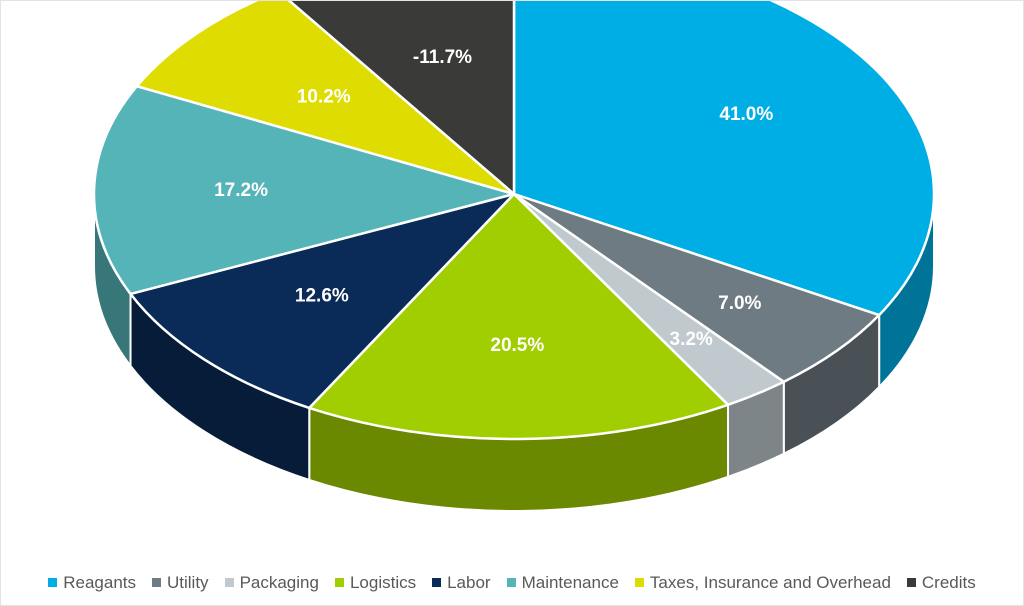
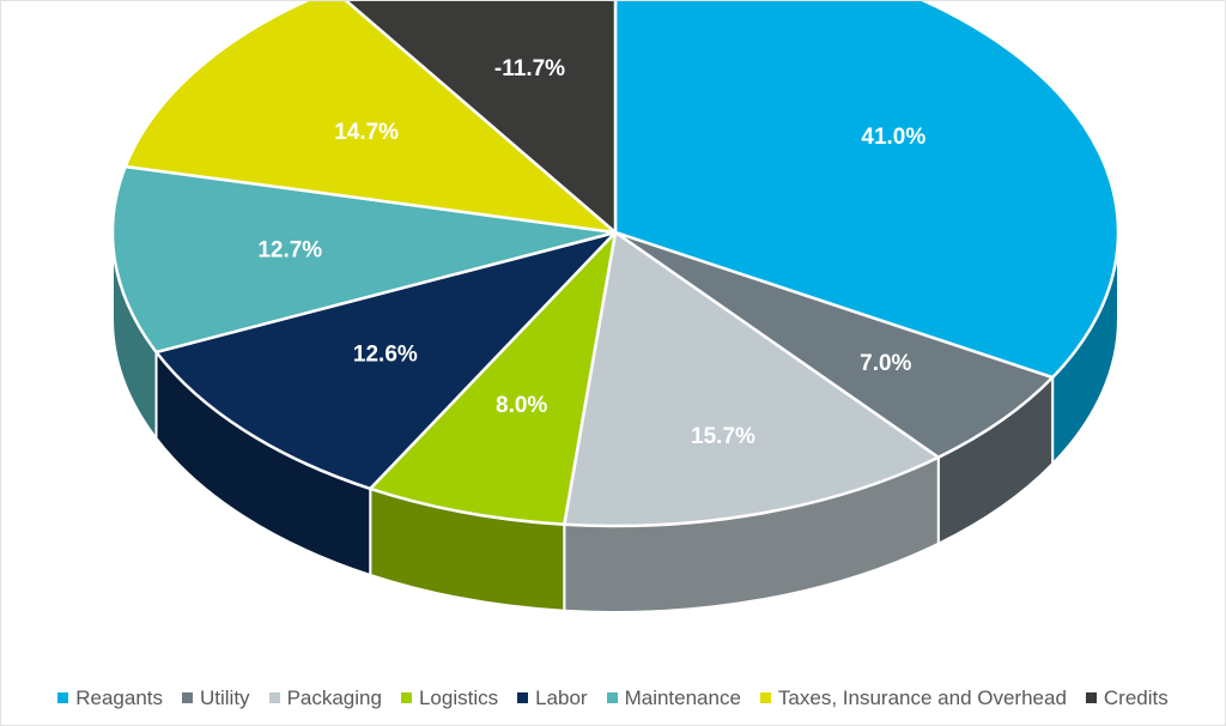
Packaging: 3.2% -> 15.7%
Logistics: 20.5% -> 8.0%
Maintenance: 17.2% -> 12.7%
Taxes, Insurance and Overhead: 10.2% -> 14.7%
